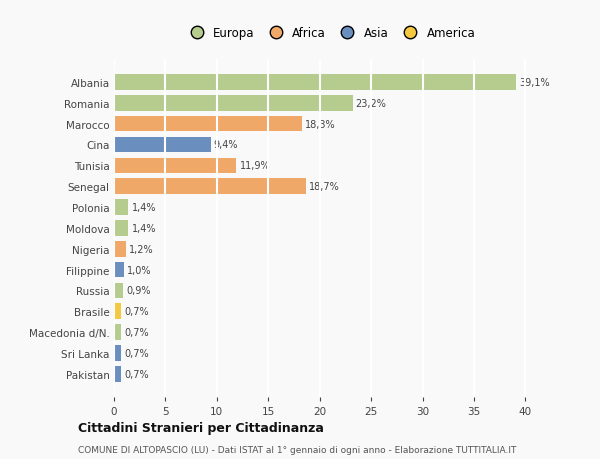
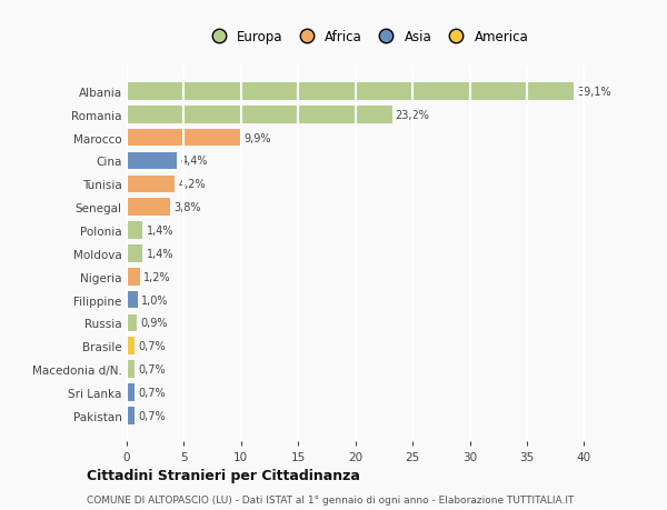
Marocco: 18,3% -> 9,9%
Cina: 9,4% -> 4,4%
Tunisia: 11,9% -> 4,2%
Senegal: 18,7% -> 3,8%
